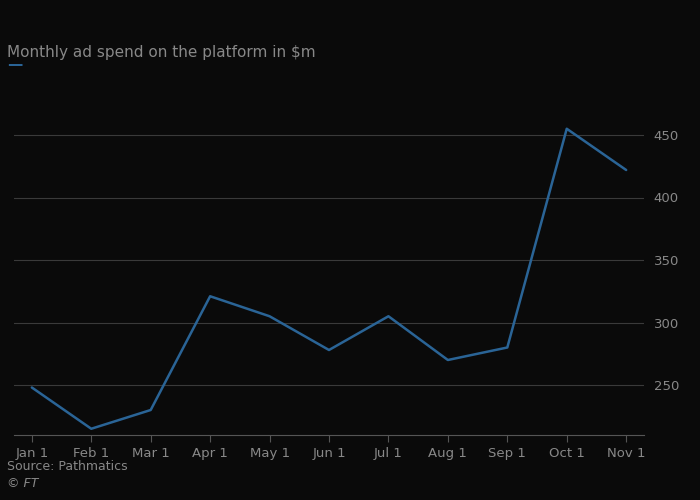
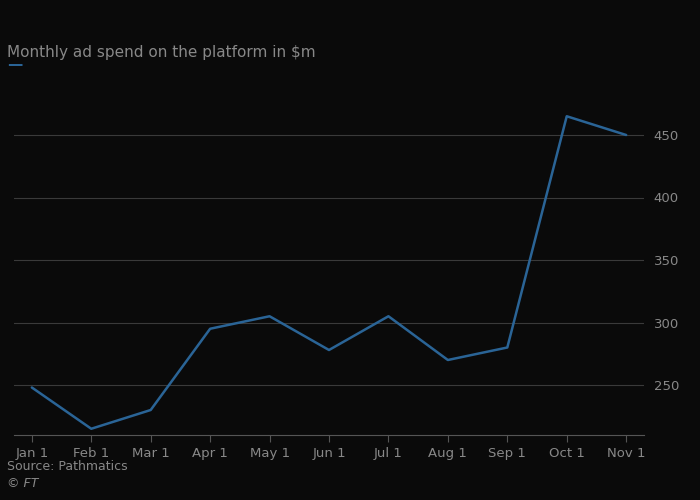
Apr 1: 321 -> 295
Oct 1: 455 -> 465
Nov 1: 422 -> 450
